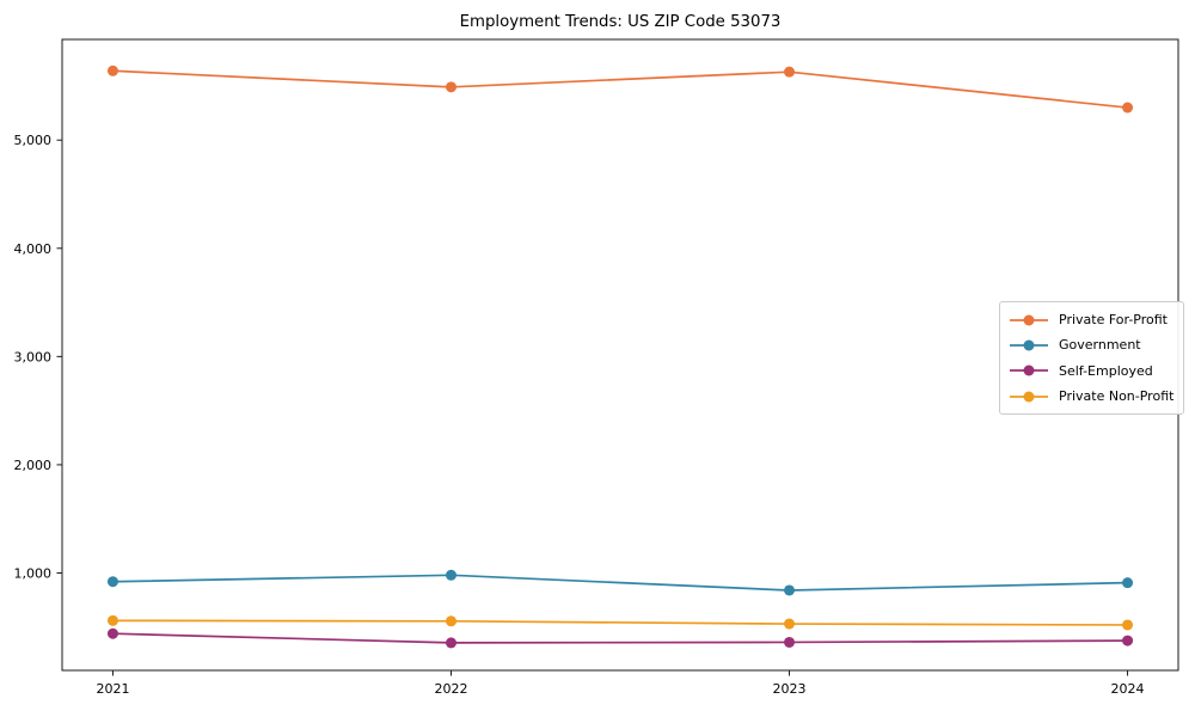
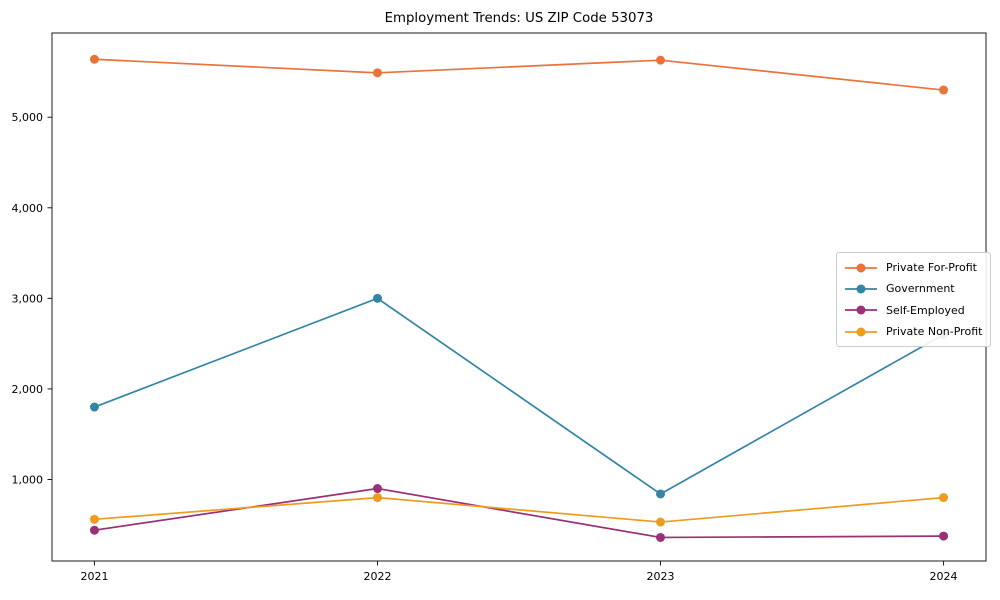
Government/2021: 900 -> 1800
Government/2022: 1000 -> 3000
Self-Employed/2022: 400 -> 900
Private Non-Profit/2022: 600 -> 800
Government/2024: 900 -> 2600
Private Non-Profit/2024: 500 -> 800
